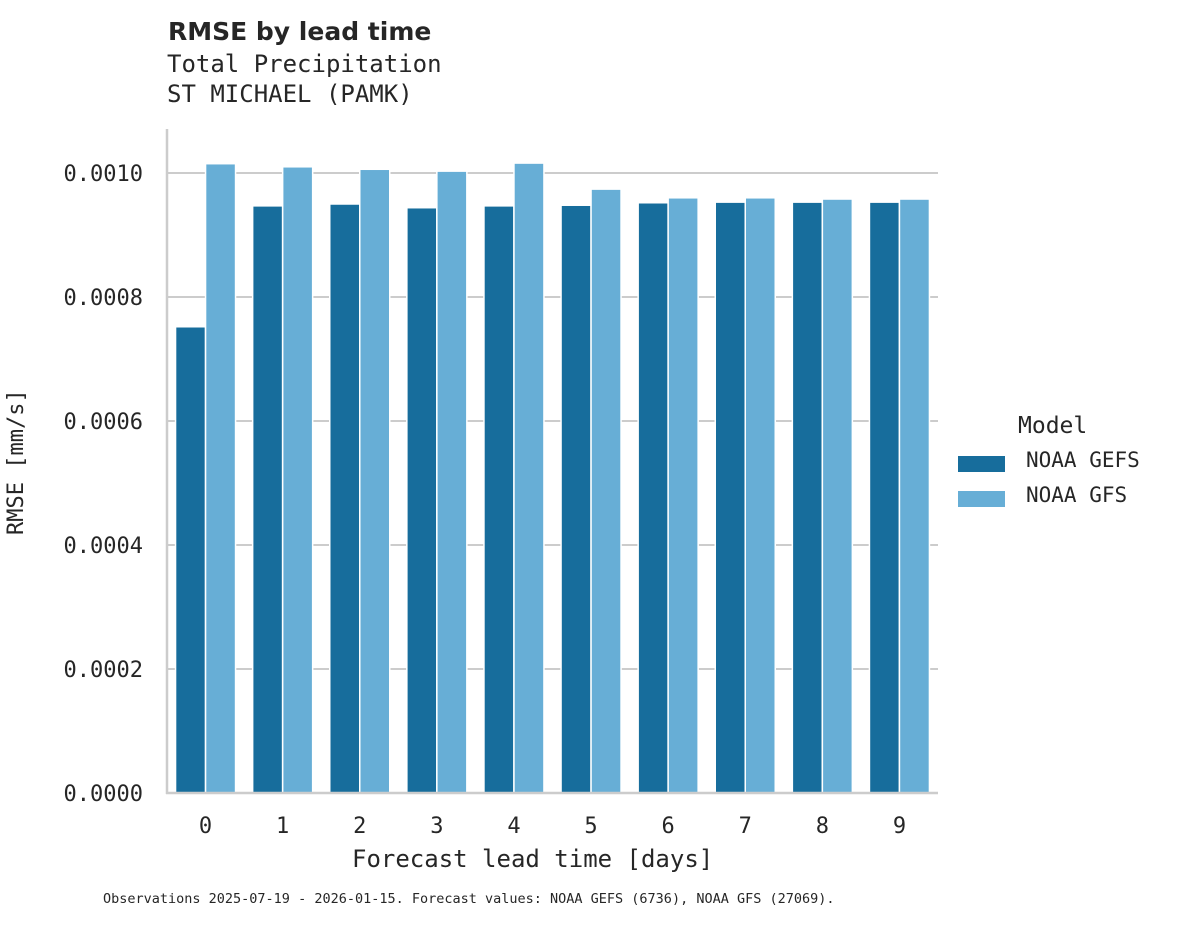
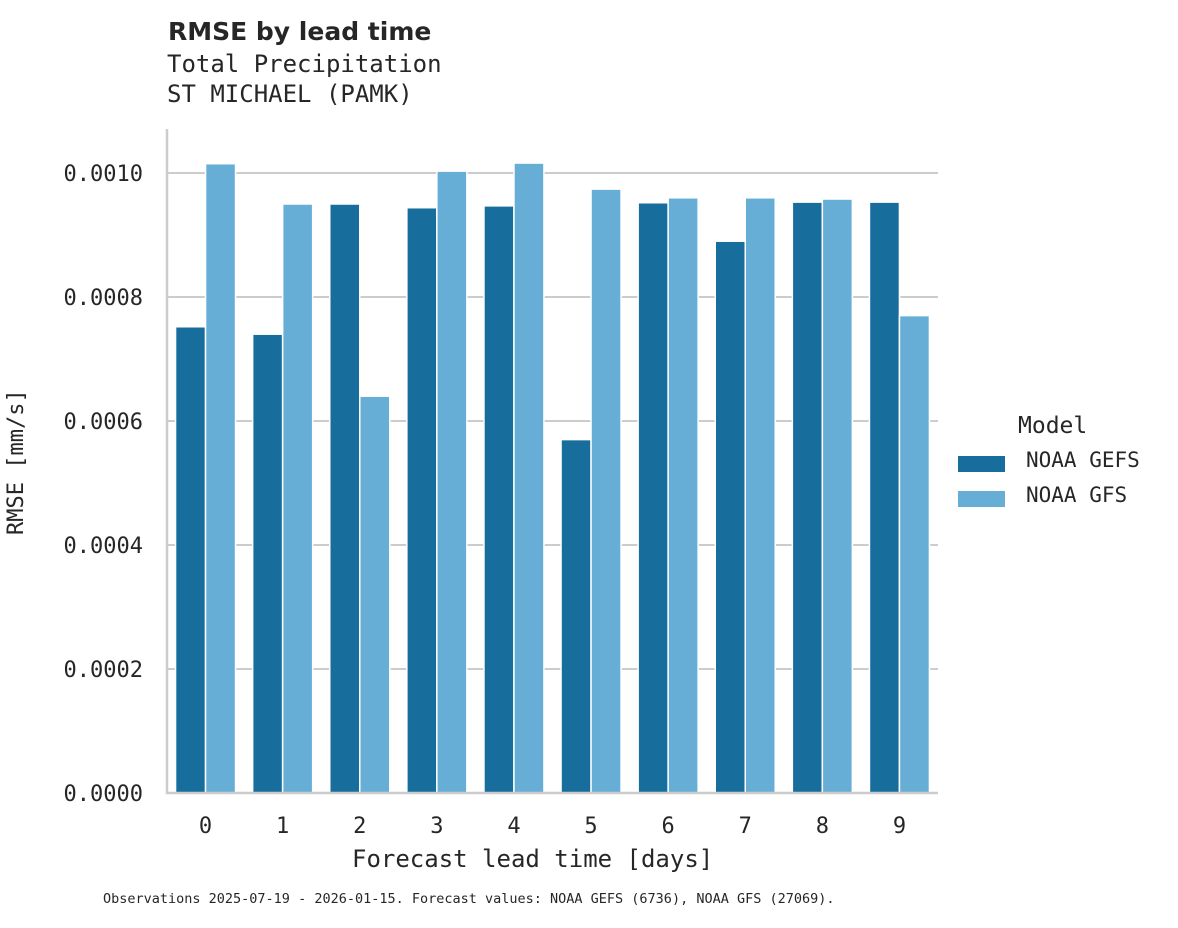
NOAA GEFS/1: 0.00095 -> 0.00074
NOAA GFS/1: 0.00101 -> 0.00095
NOAA GFS/2: 0.00101 -> 0.00064
NOAA GEFS/5: 0.00095 -> 0.00057
NOAA GEFS/7: 0.00095 -> 0.00089
NOAA GFS/9: 0.00096 -> 0.00077
